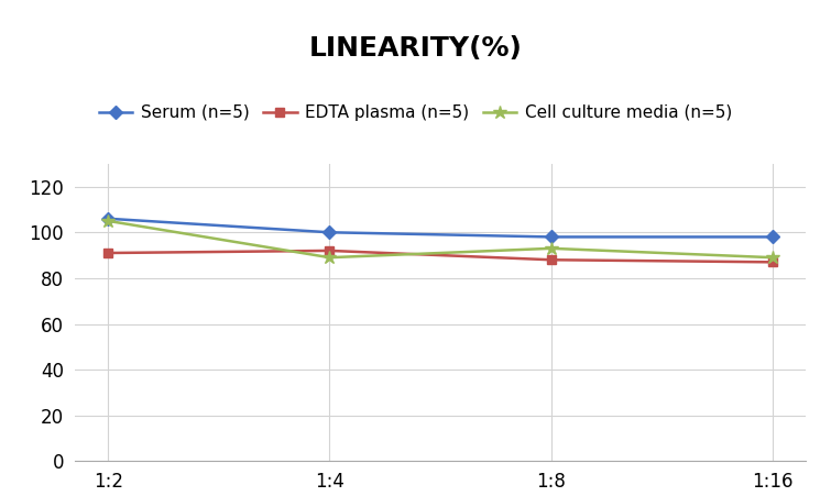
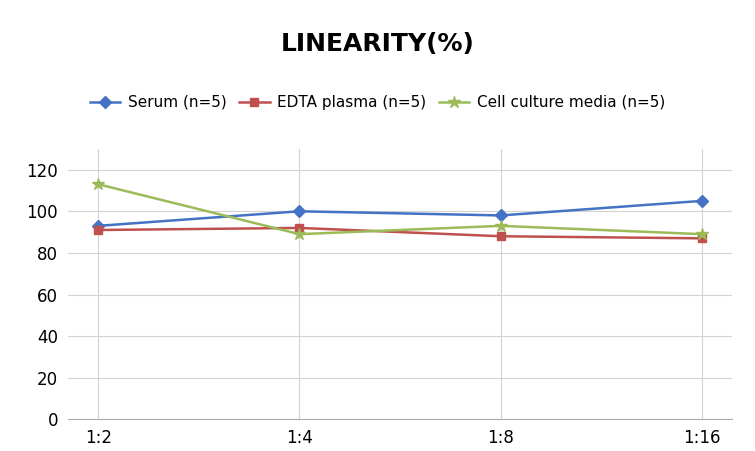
Serum (n=5)/1:2: 106 -> 93
Cell culture media (n=5)/1:2: 105 -> 113
Serum (n=5)/1:16: 98 -> 105
